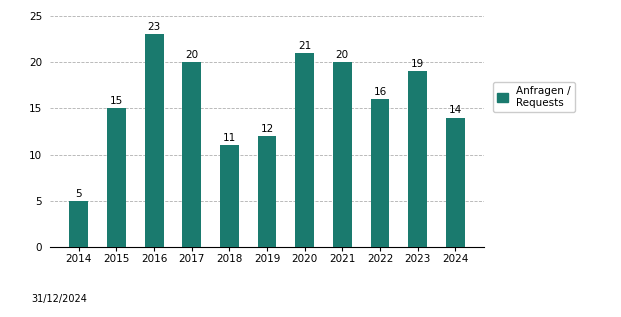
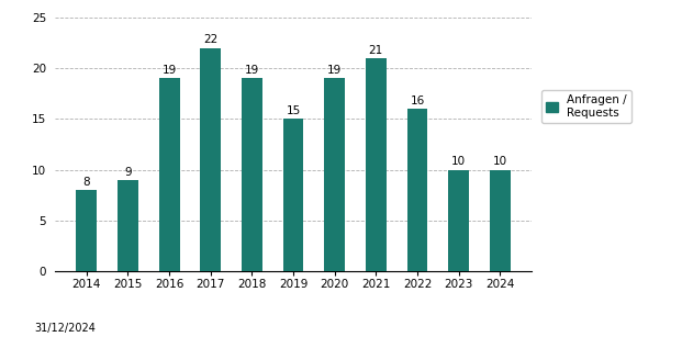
2014: 5 -> 8
2015: 15 -> 9
2016: 23 -> 19
2017: 20 -> 22
2018: 11 -> 19
2019: 12 -> 15
2020: 21 -> 19
2021: 20 -> 21
2023: 19 -> 10
2024: 14 -> 10
